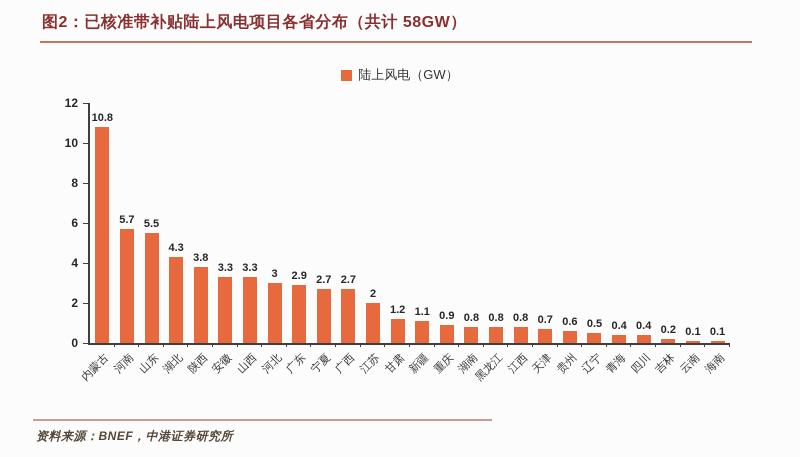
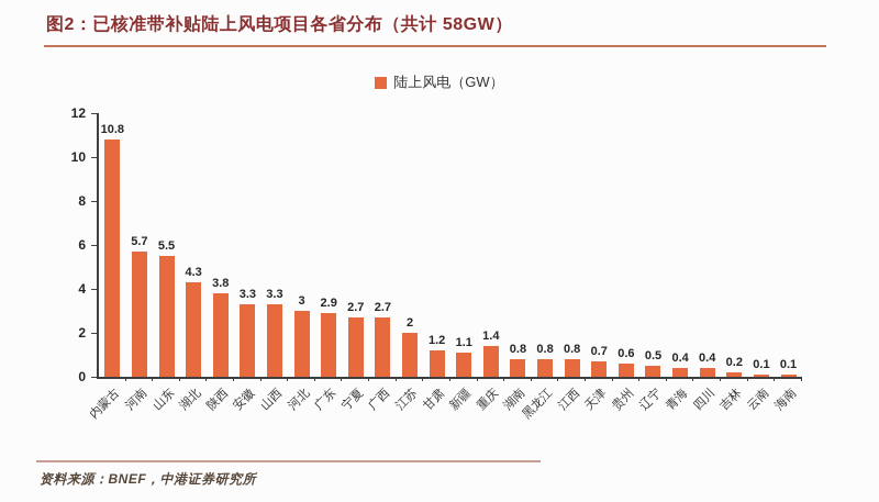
重庆: 0.9 -> 1.4
